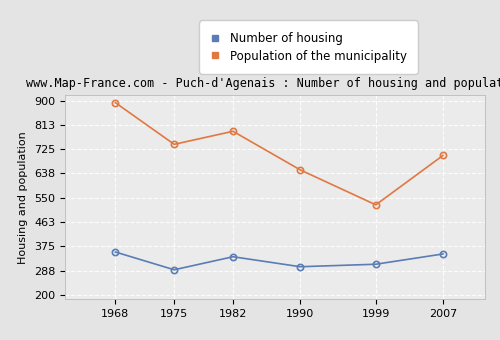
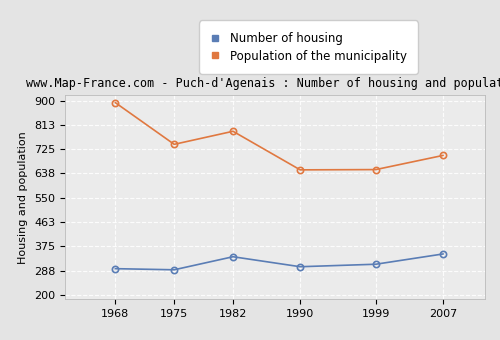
Number of housing/1968: 355 -> 295
Population of the municipality/1999: 525 -> 652
